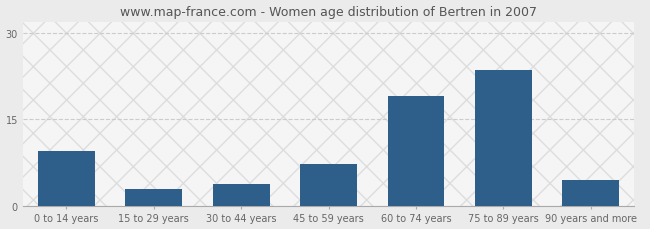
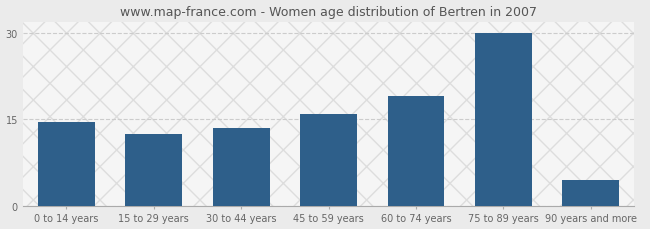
0 to 14 years: 9.6 -> 14.5
15 to 29 years: 3.0 -> 12.5
30 to 44 years: 3.8 -> 13.5
45 to 59 years: 7.2 -> 16.0
75 to 89 years: 23.6 -> 30.0
